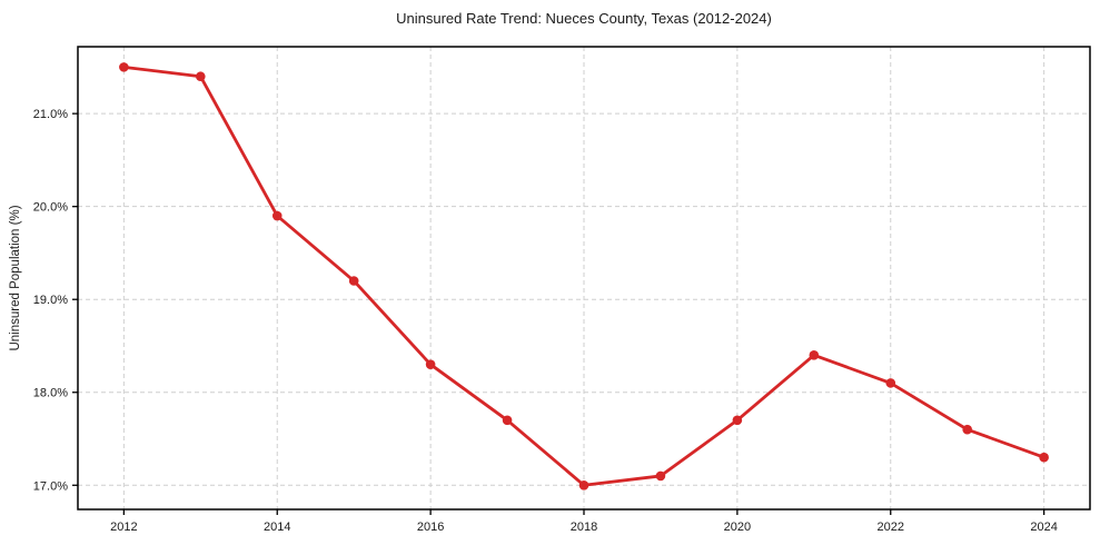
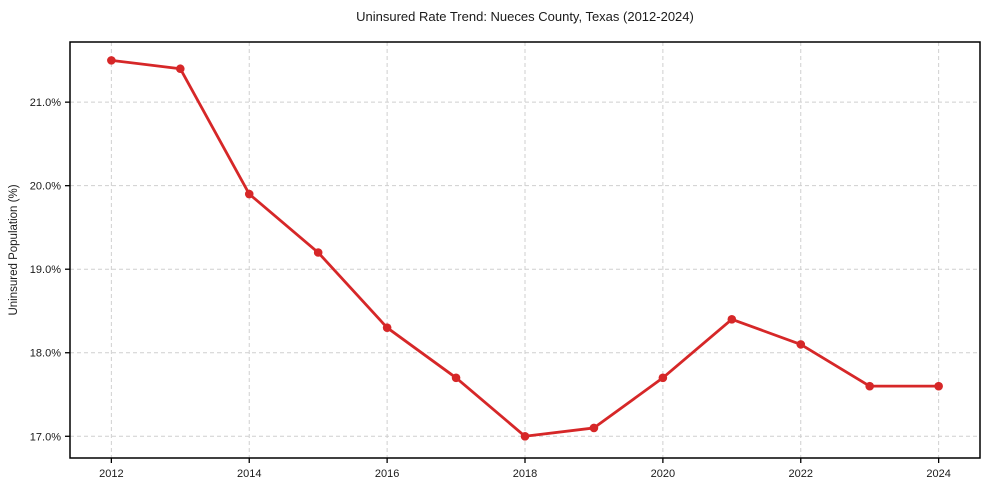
2024: 17.3% -> 17.6%
